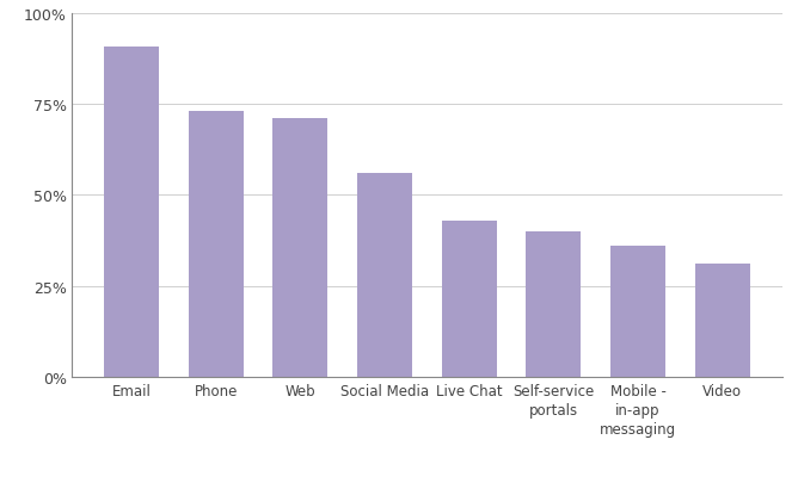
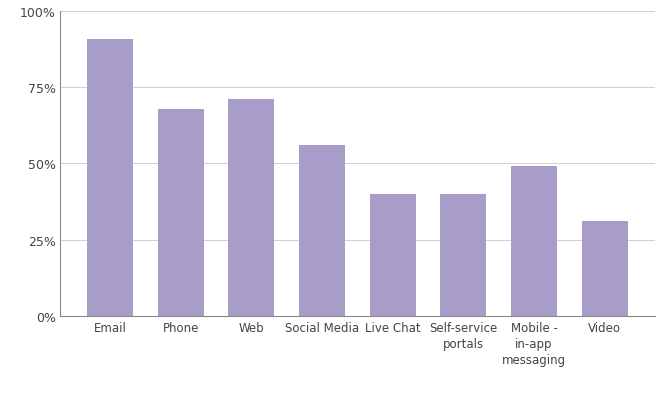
Phone: 73% -> 68%
Live Chat: 43% -> 40%
Mobile - in-app messaging: 36% -> 49%
